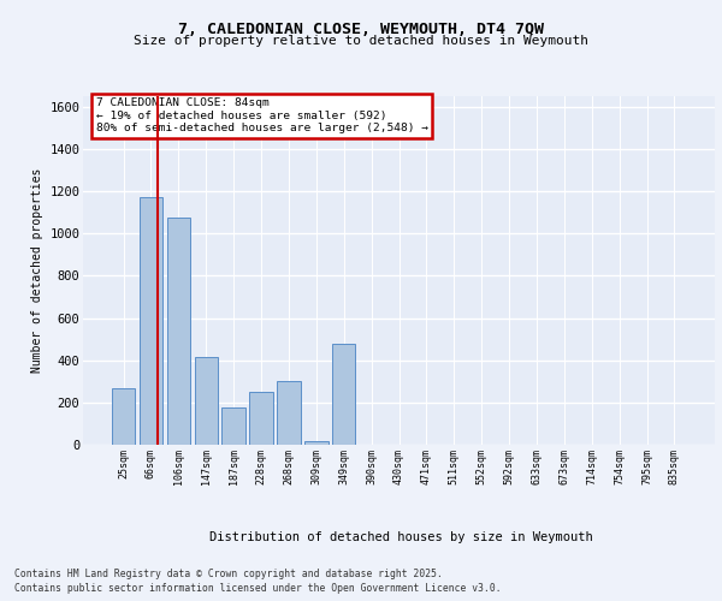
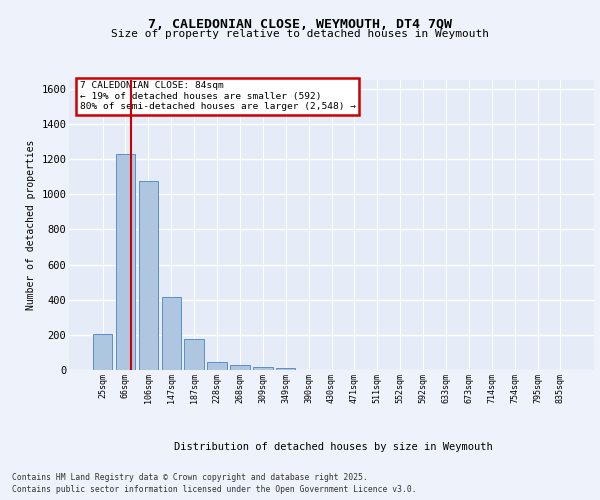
25sqm: 270 -> 200
66sqm: 1170 -> 1230
228sqm: 250 -> 40
268sqm: 300 -> 30
349sqm: 480 -> 10
